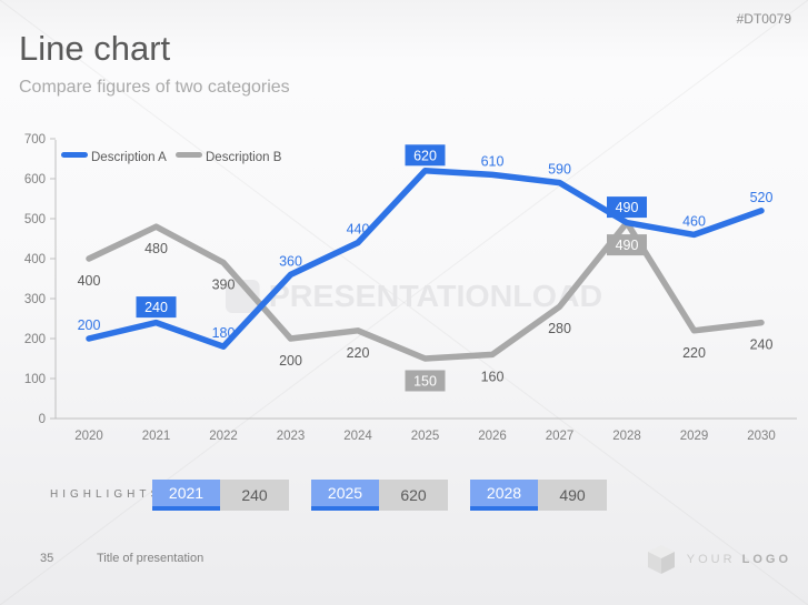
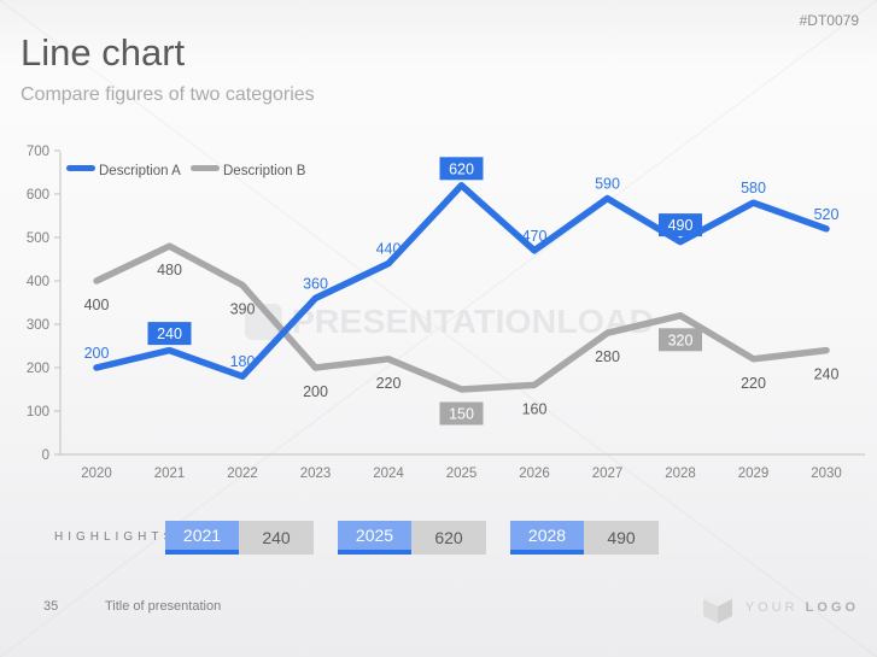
Description A/2026: 610 -> 470
Description B/2028: 490 -> 320
Description A/2029: 460 -> 580
